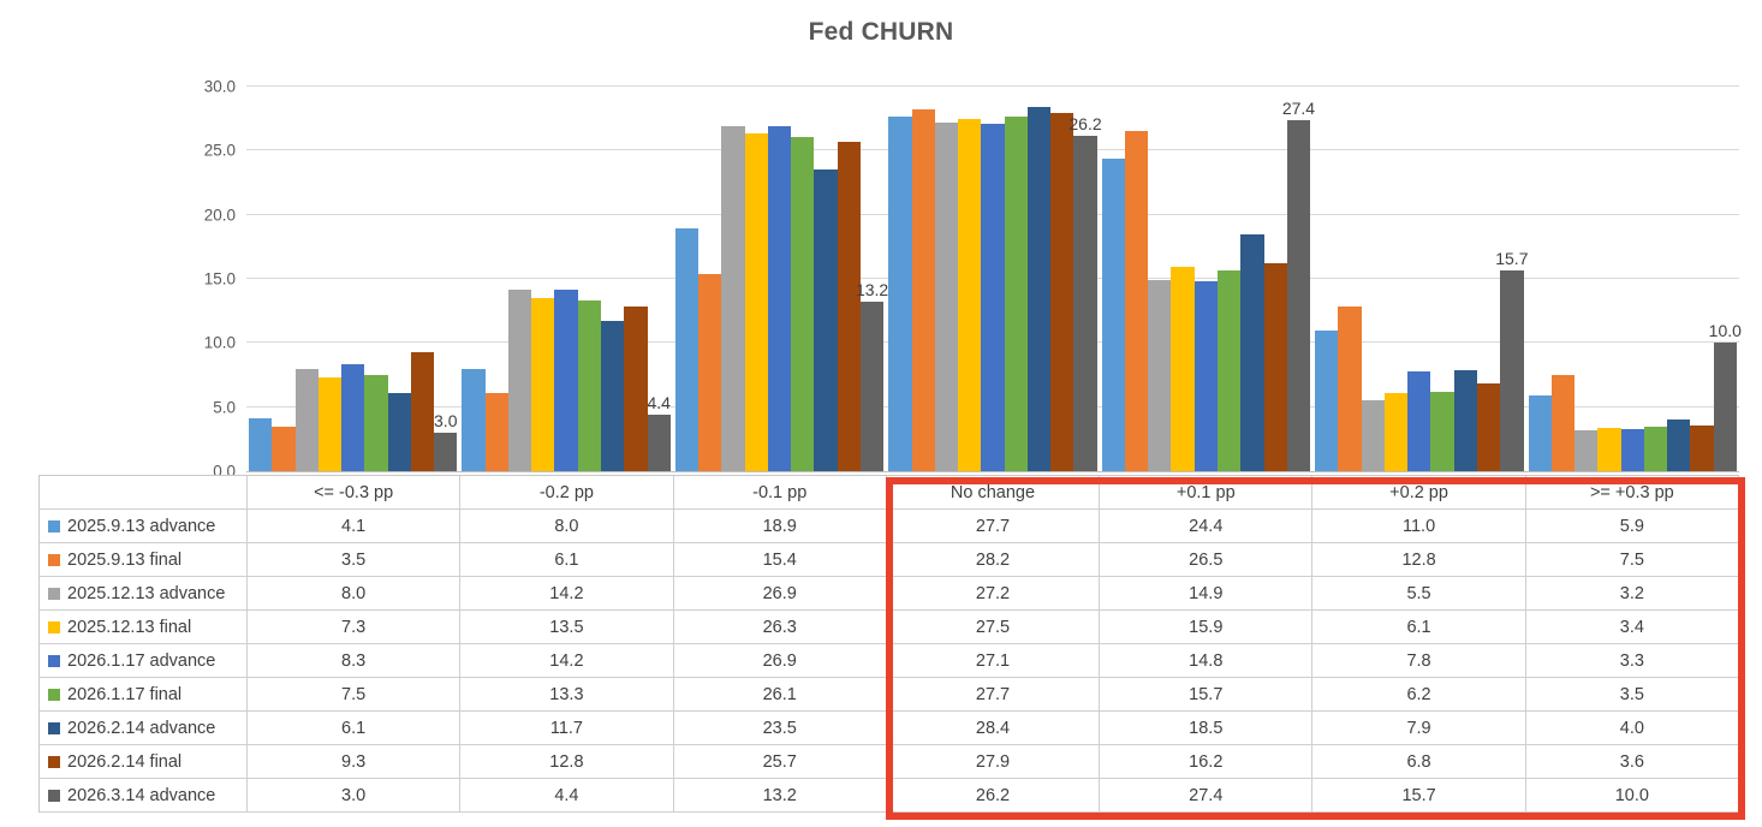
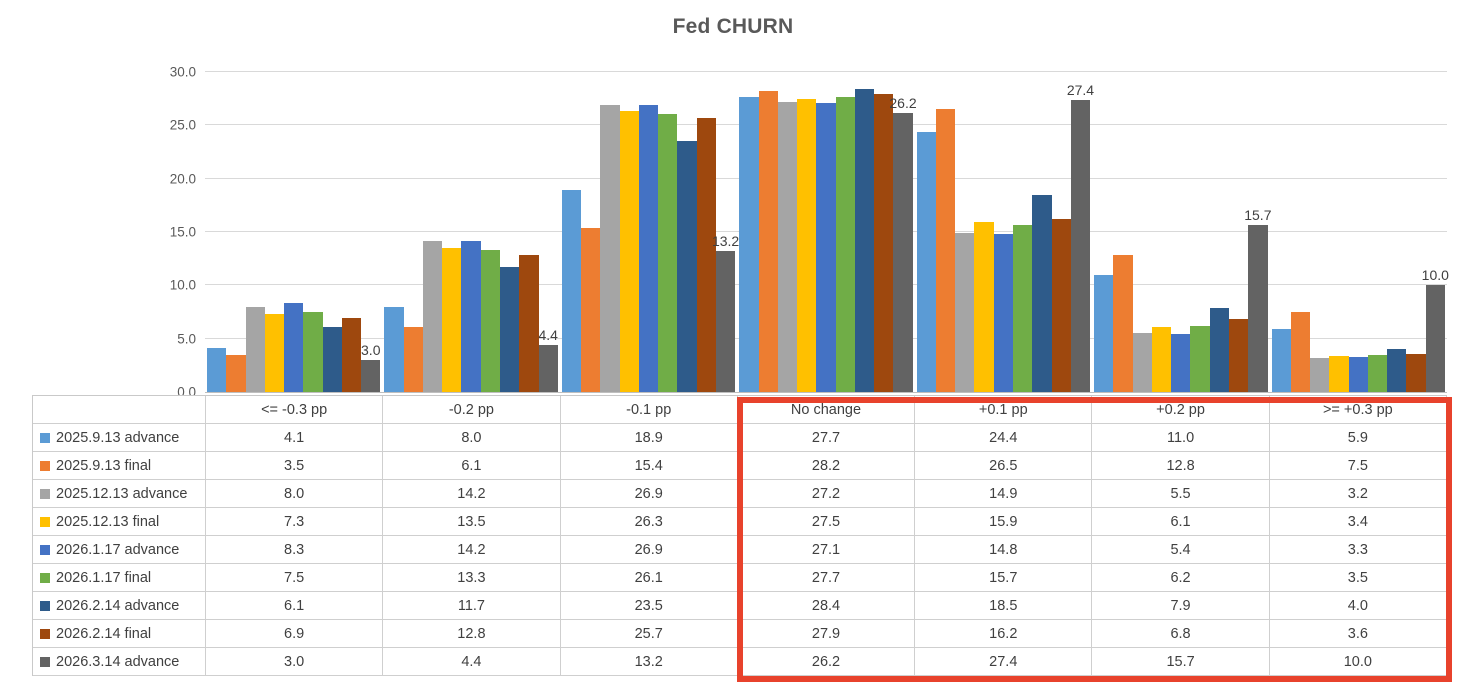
2026.2.14 final/<= -0.3 pp: 9.3 -> 6.9
2026.1.17 advance/+0.2 pp: 7.8 -> 5.4
